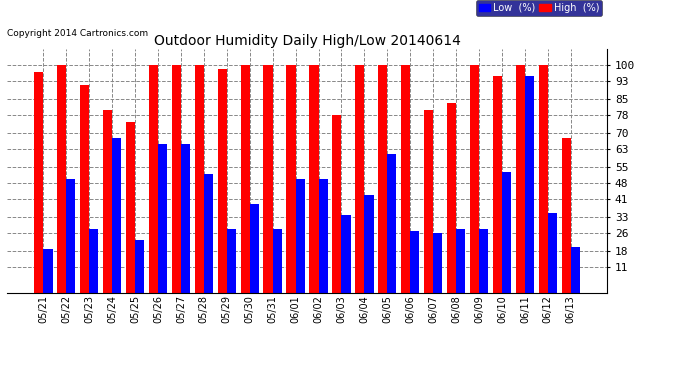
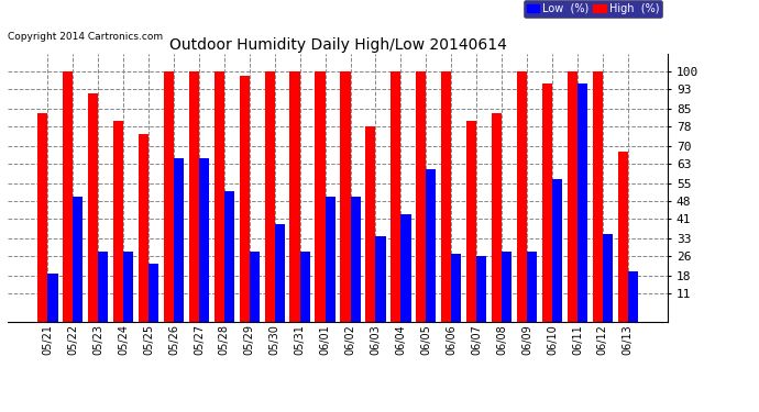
High (%)/05/21: 97 -> 83
Low (%)/05/24: 68 -> 28
Low (%)/06/10: 53 -> 57
